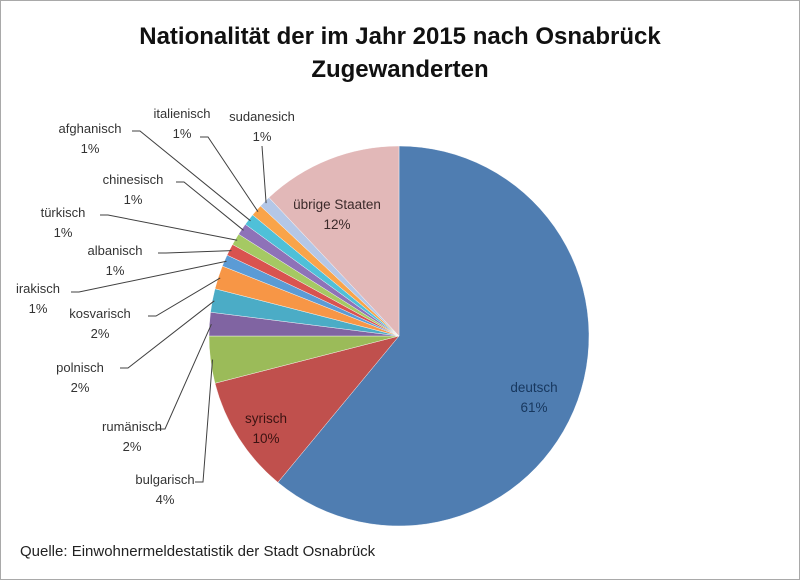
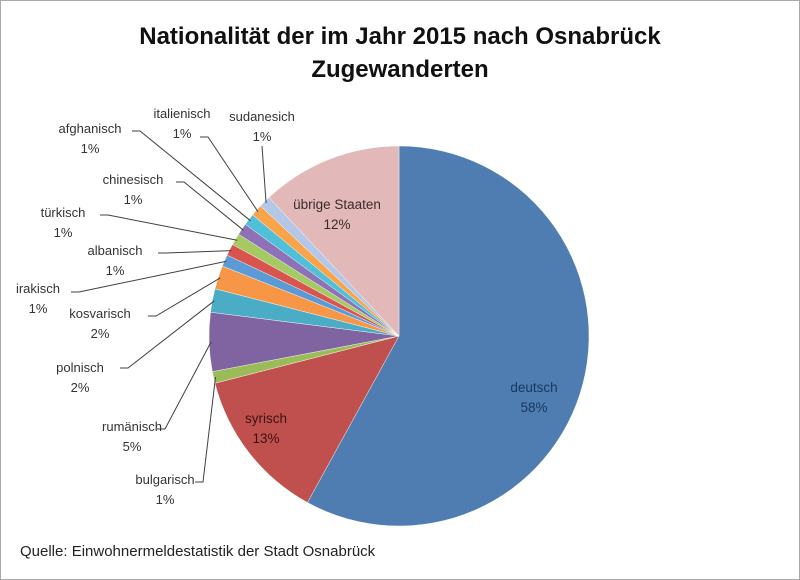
deutsch: 61% -> 58%
syrisch: 10% -> 13%
bulgarisch: 4% -> 1%
rumänisch: 2% -> 5%
